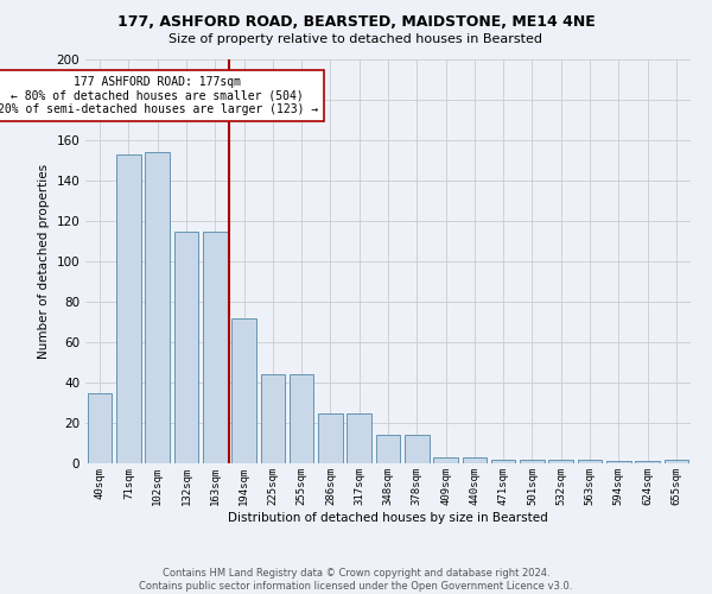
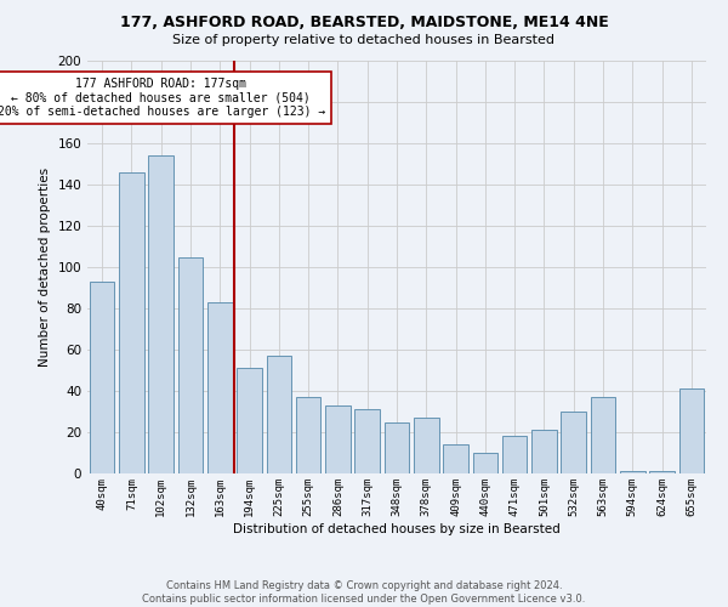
40sqm: 35 -> 93
71sqm: 153 -> 146
132sqm: 115 -> 105
163sqm: 115 -> 83
194sqm: 72 -> 51
225sqm: 44 -> 57
255sqm: 44 -> 37
286sqm: 25 -> 33
317sqm: 25 -> 31
348sqm: 14 -> 25
378sqm: 14 -> 27
409sqm: 3 -> 14
440sqm: 3 -> 10
471sqm: 2 -> 18
501sqm: 2 -> 21
532sqm: 2 -> 30
563sqm: 2 -> 37
655sqm: 2 -> 41
